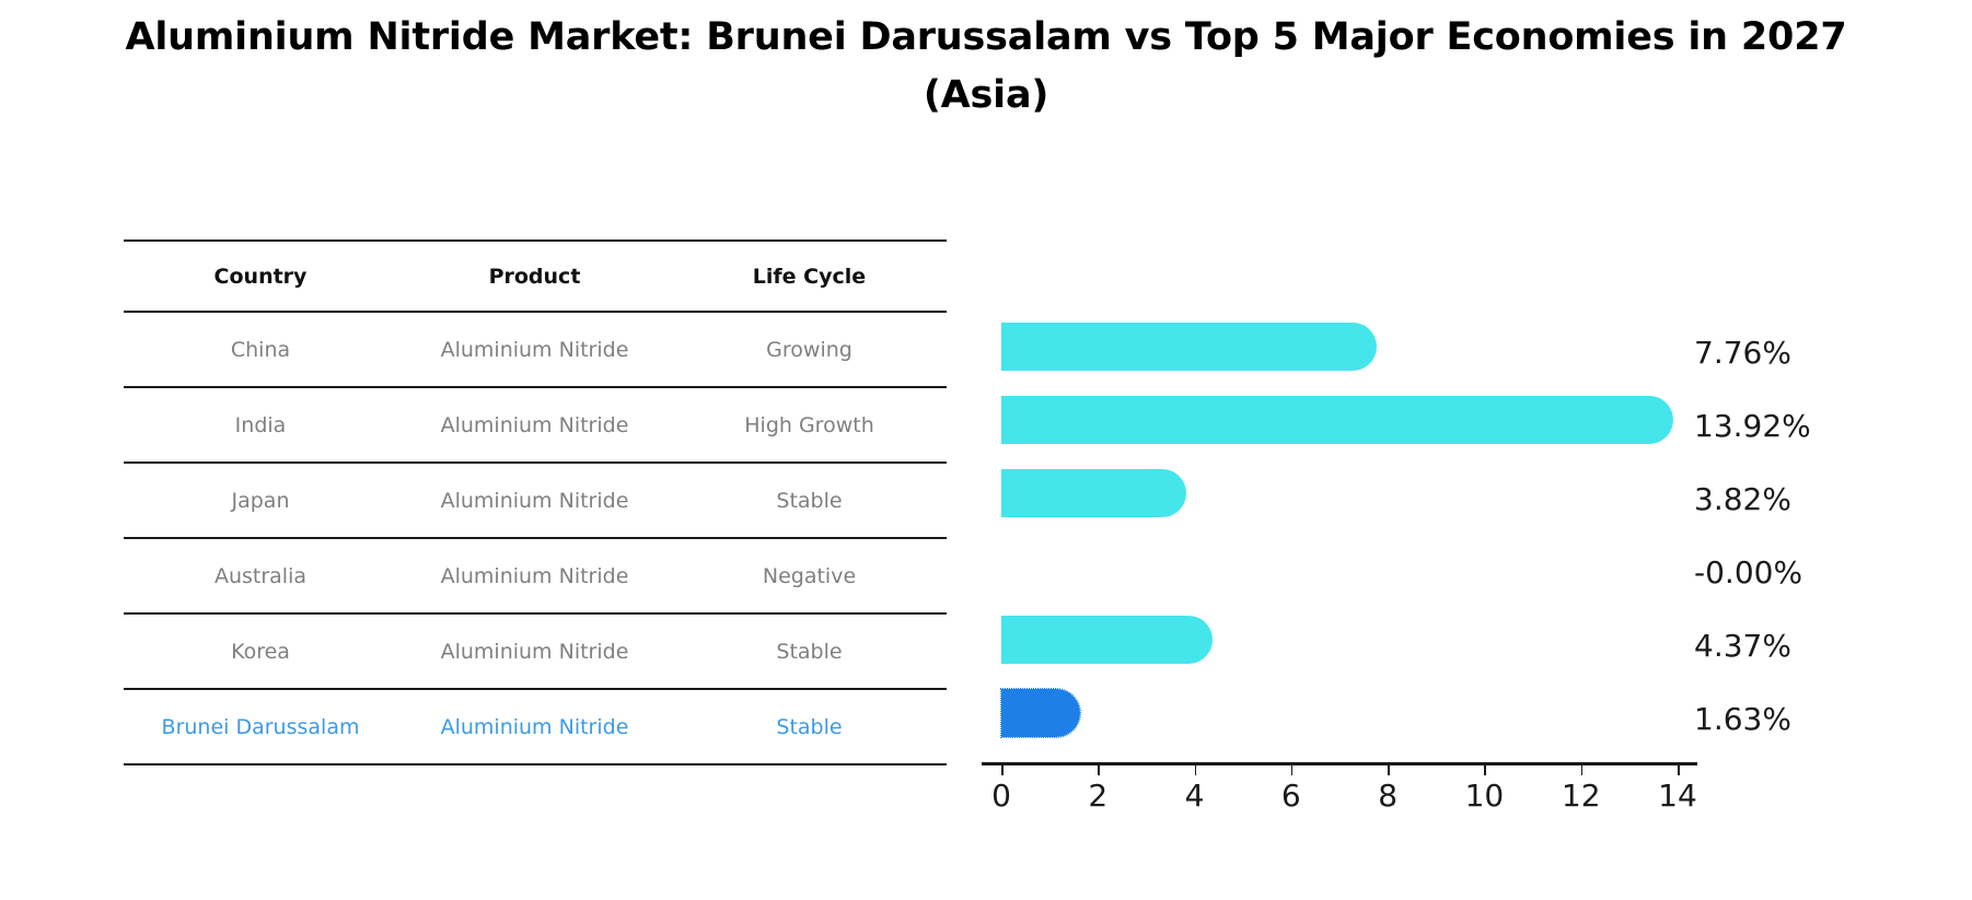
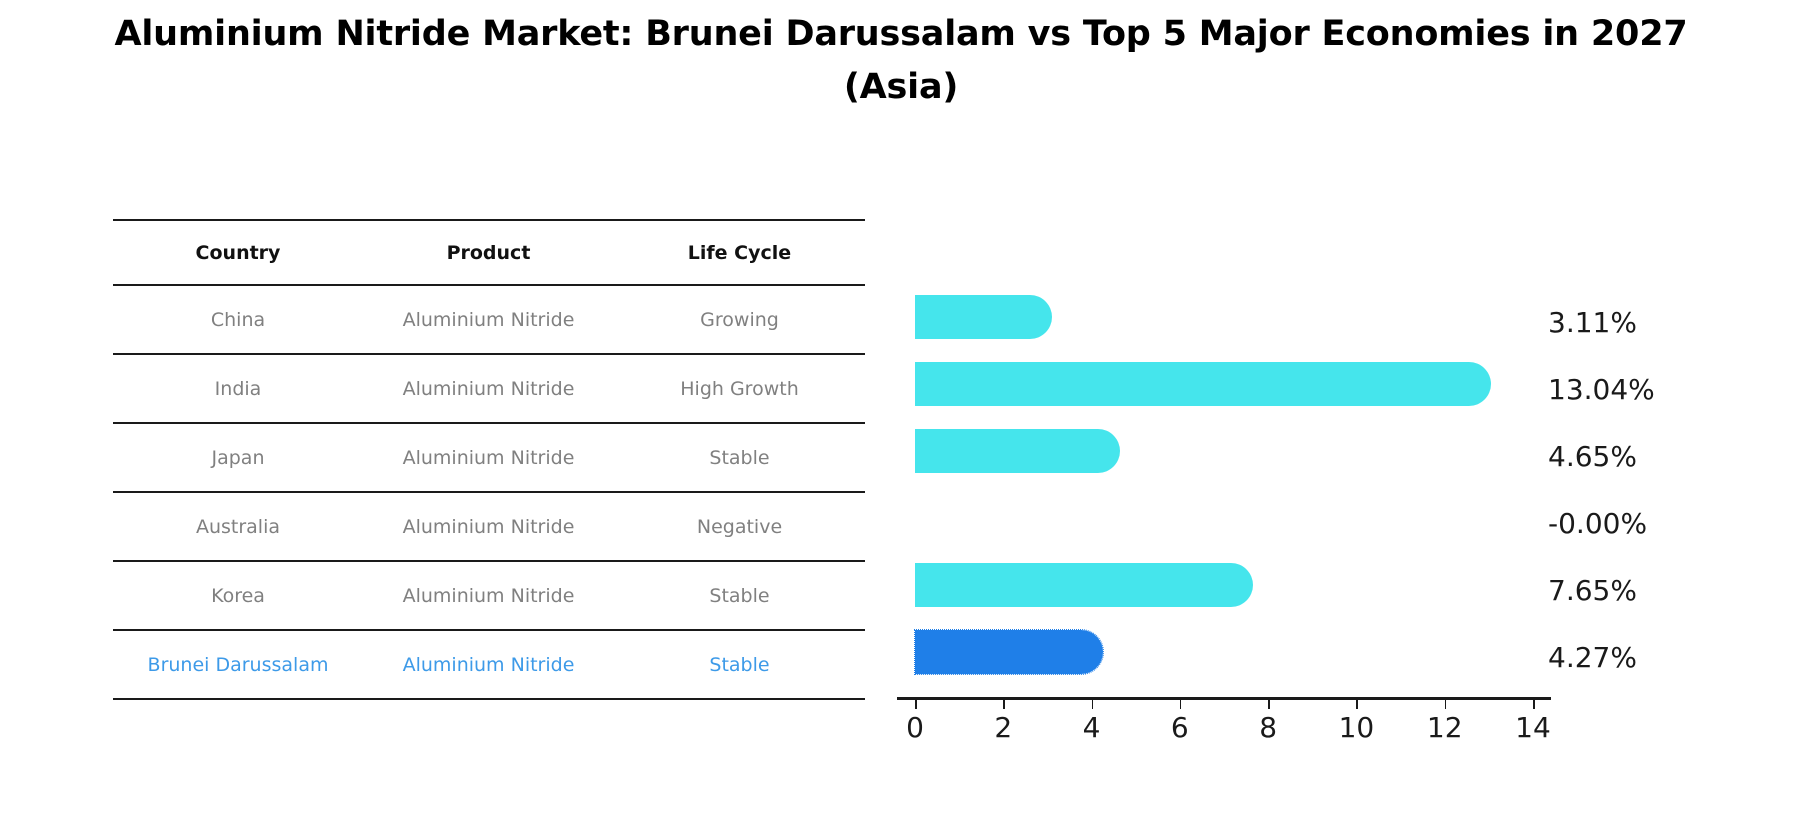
China: 7.76% -> 3.11%
India: 13.92% -> 13.04%
Japan: 3.82% -> 4.65%
Korea: 4.37% -> 7.65%
Brunei Darussalam: 1.63% -> 4.27%
